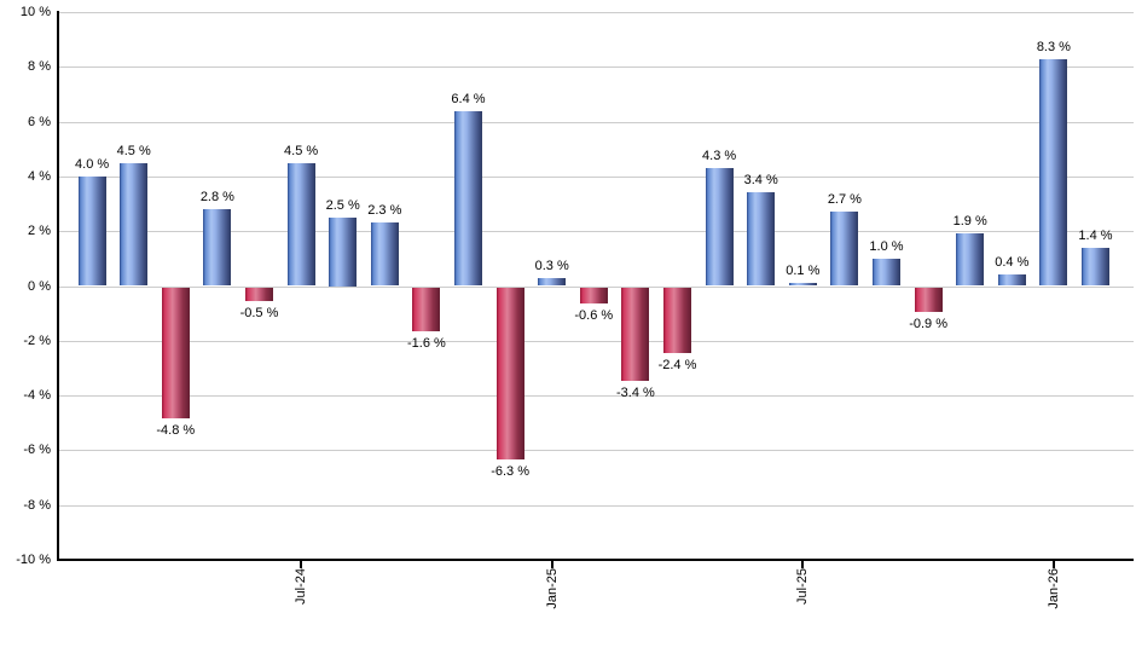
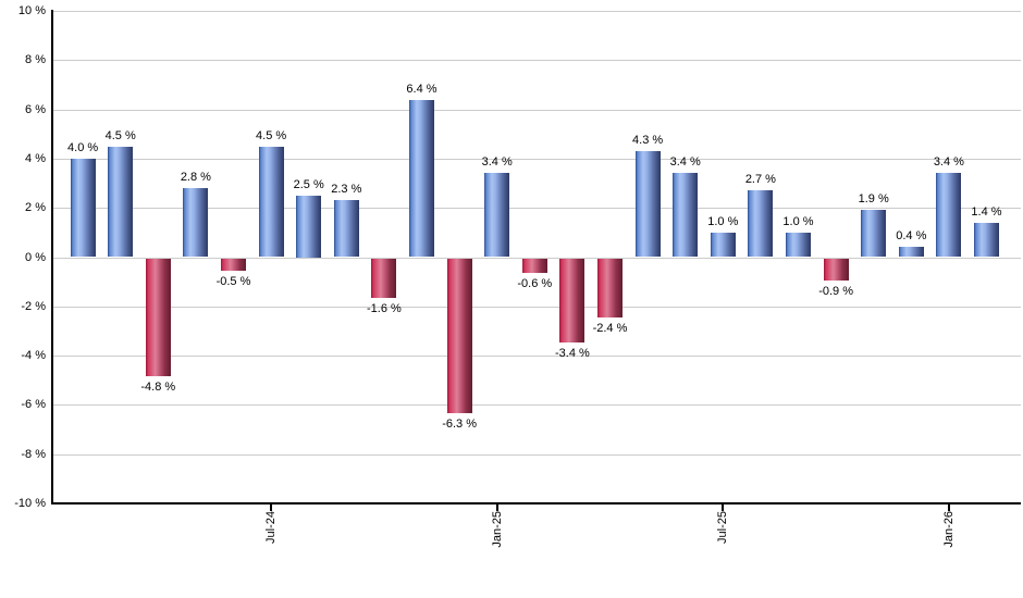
Jan-25: 0.3 -> 3.4
Jul-25: 0.1 -> 1.0
Jan-26: 8.3 -> 3.4
